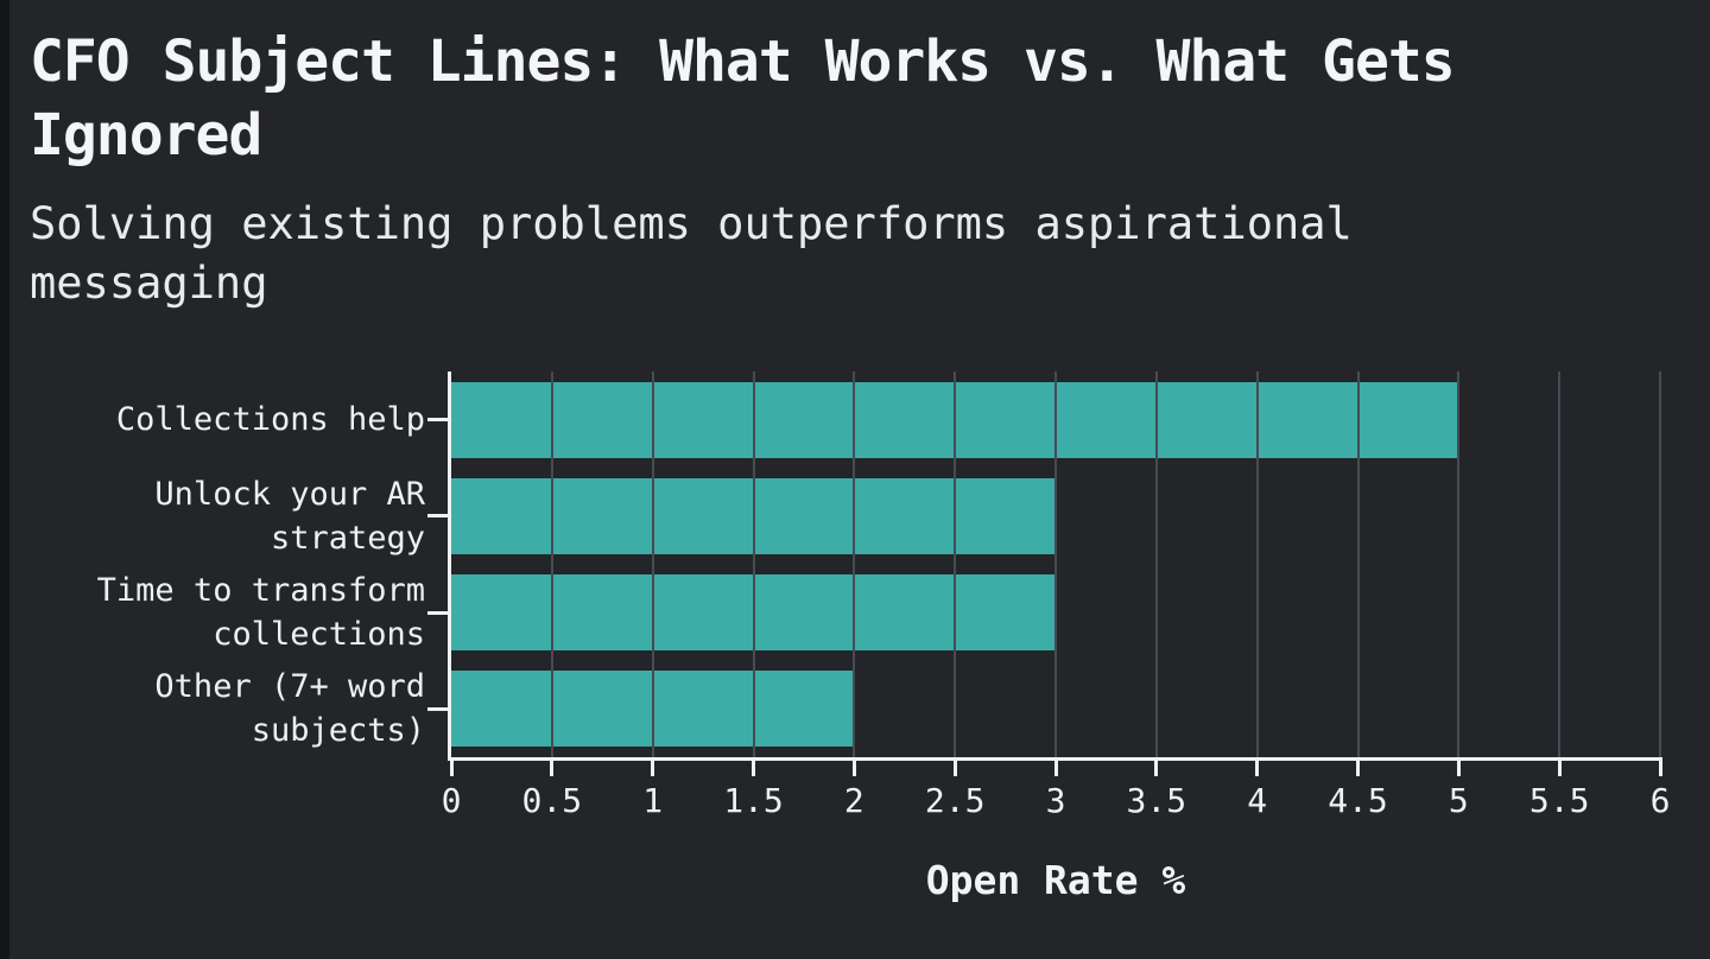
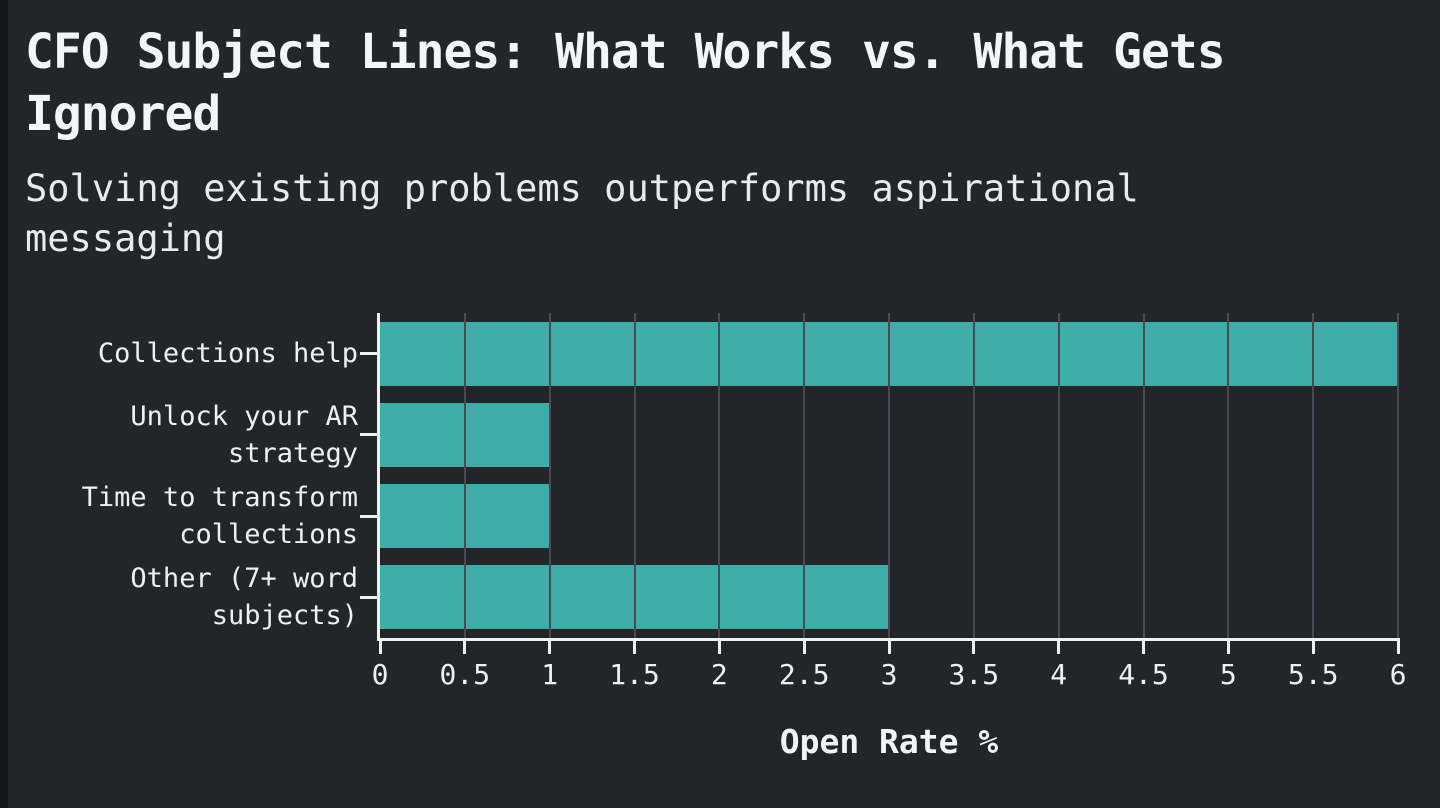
Collections help: 5 -> 6
Unlock your AR strategy: 3 -> 1
Time to transform collections: 3 -> 1
Other (7+ word subjects): 2 -> 3
